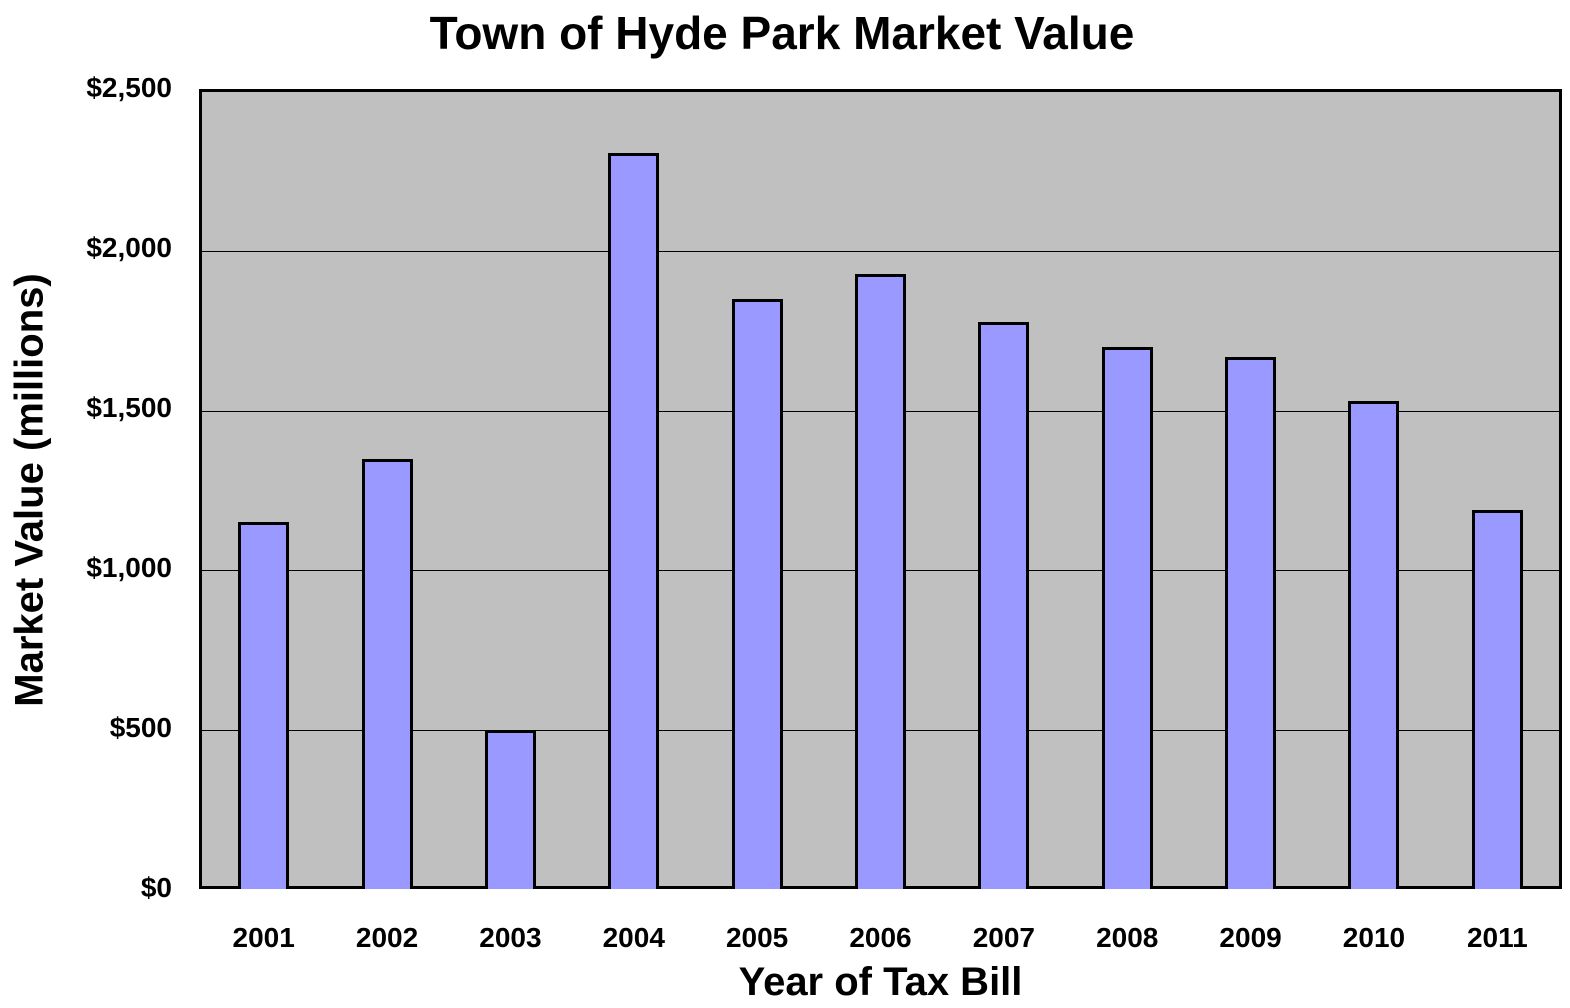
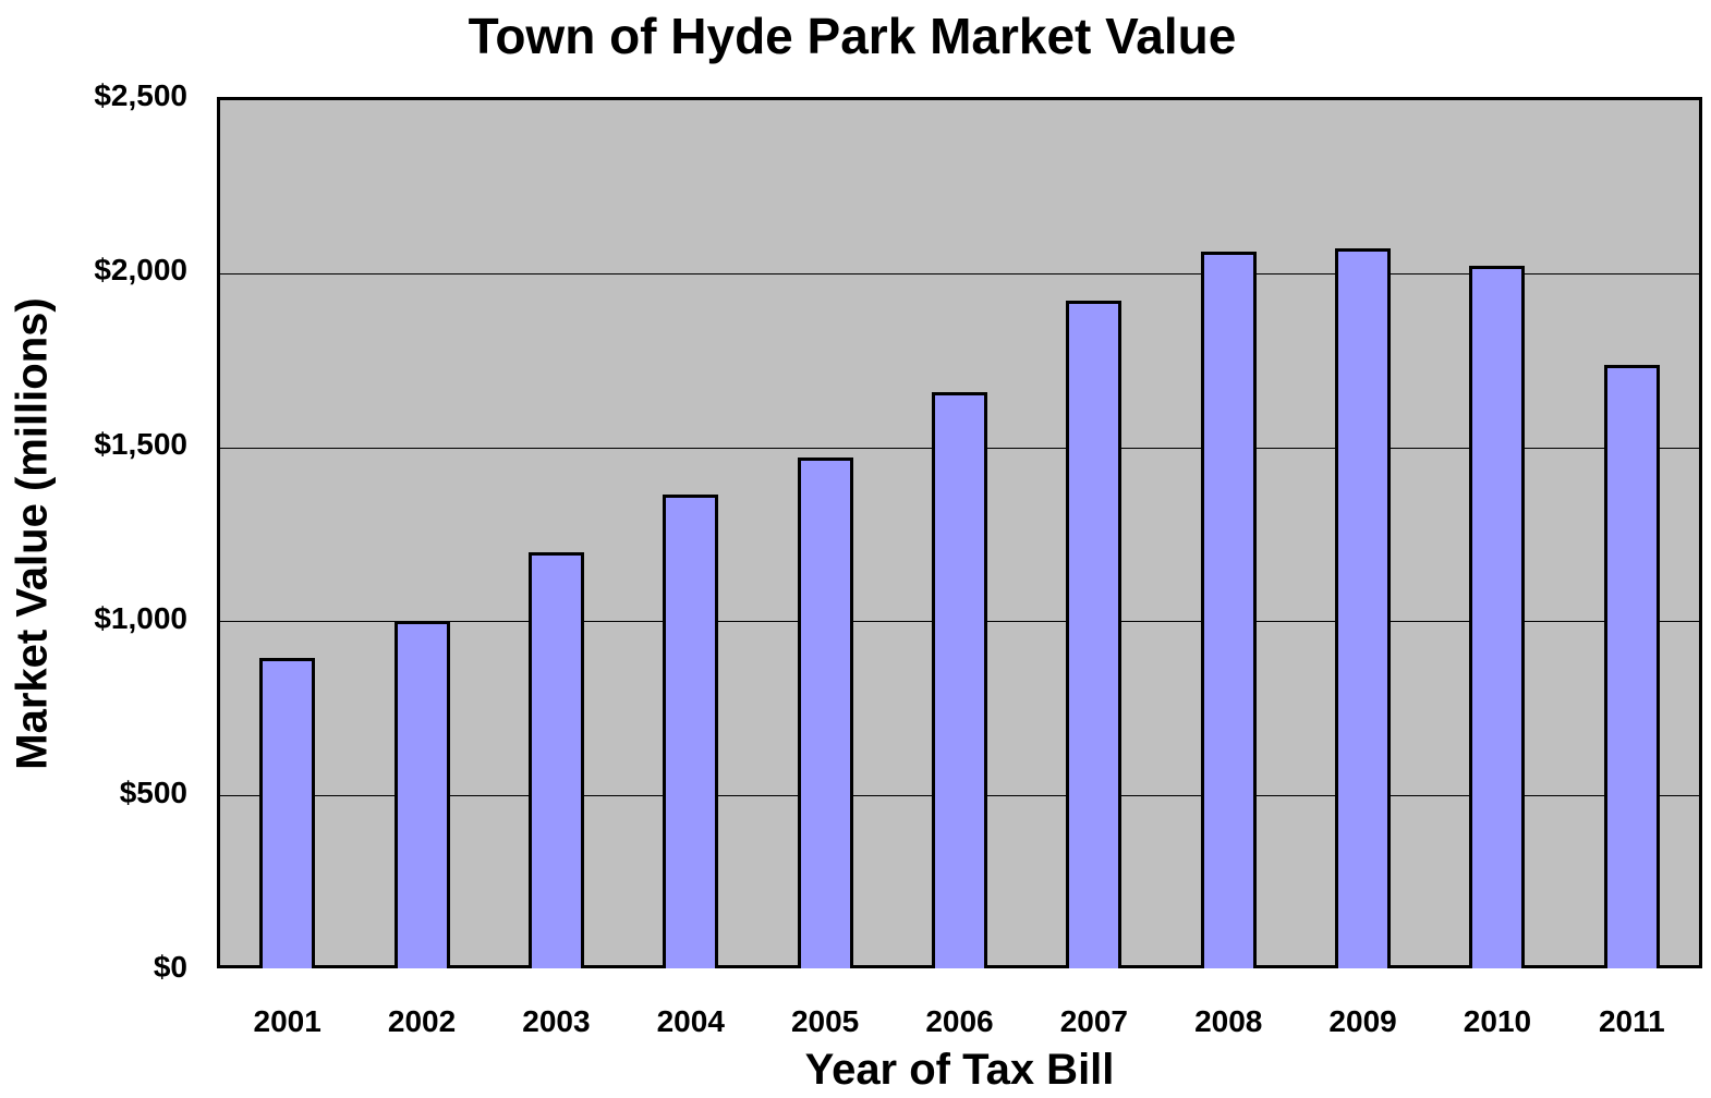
2001: $1150 -> $900
2002: $1350 -> $1000
2003: $500 -> $1200
2004: $2310 -> $1360
2005: $1850 -> $1470
2006: $1930 -> $1660
2007: $1780 -> $1920
2008: $1700 -> $2060
2009: $1670 -> $2070
2010: $1530 -> $2020
2011: $1190 -> $1740
